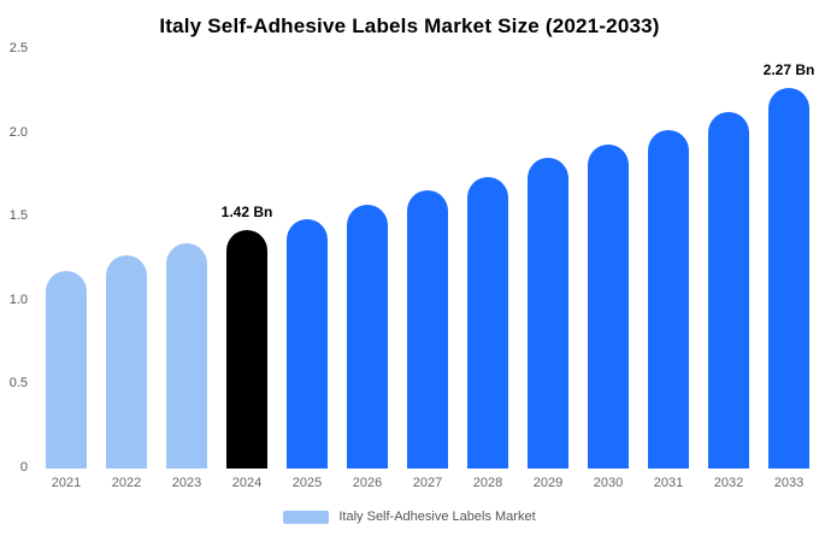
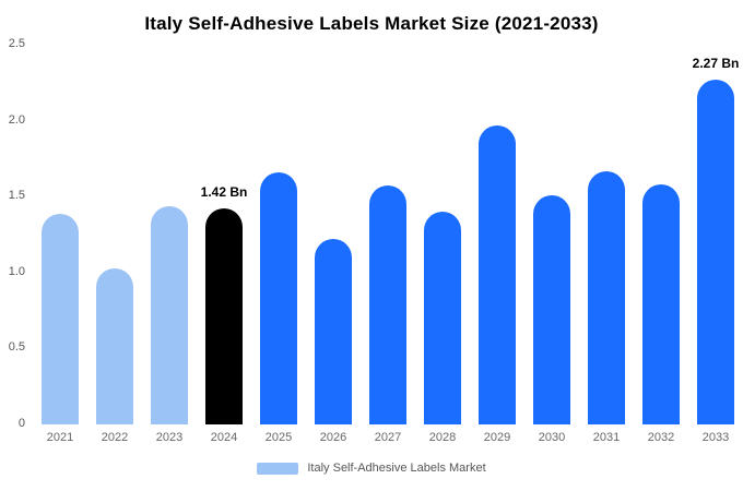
2021: 1.18 -> 1.39
2022: 1.27 -> 1.03
2023: 1.34 -> 1.44
2025: 1.49 -> 1.66
2026: 1.57 -> 1.22
2027: 1.66 -> 1.57
2028: 1.74 -> 1.40
2029: 1.85 -> 1.97
2030: 1.93 -> 1.51
2031: 2.02 -> 1.67
2032: 2.13 -> 1.58
